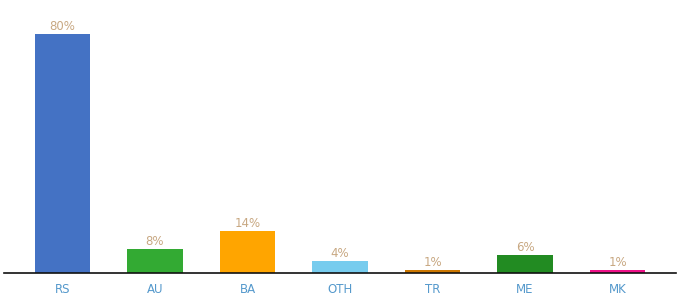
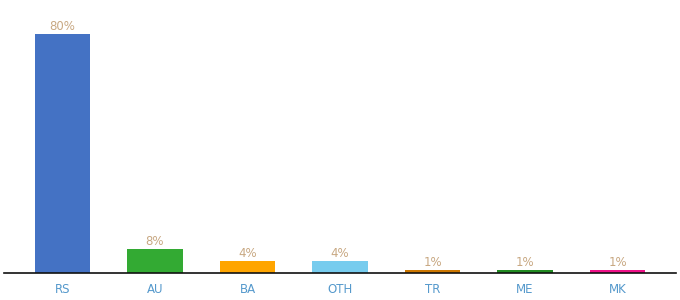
BA: 14% -> 4%
ME: 6% -> 1%
